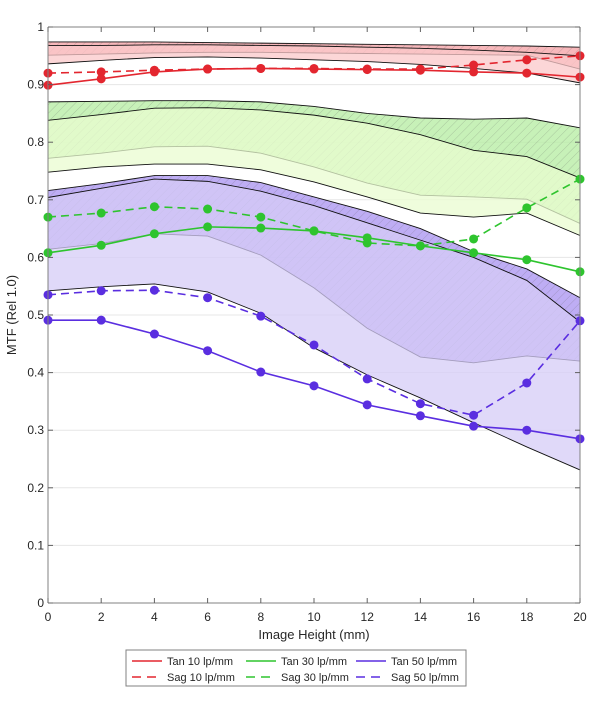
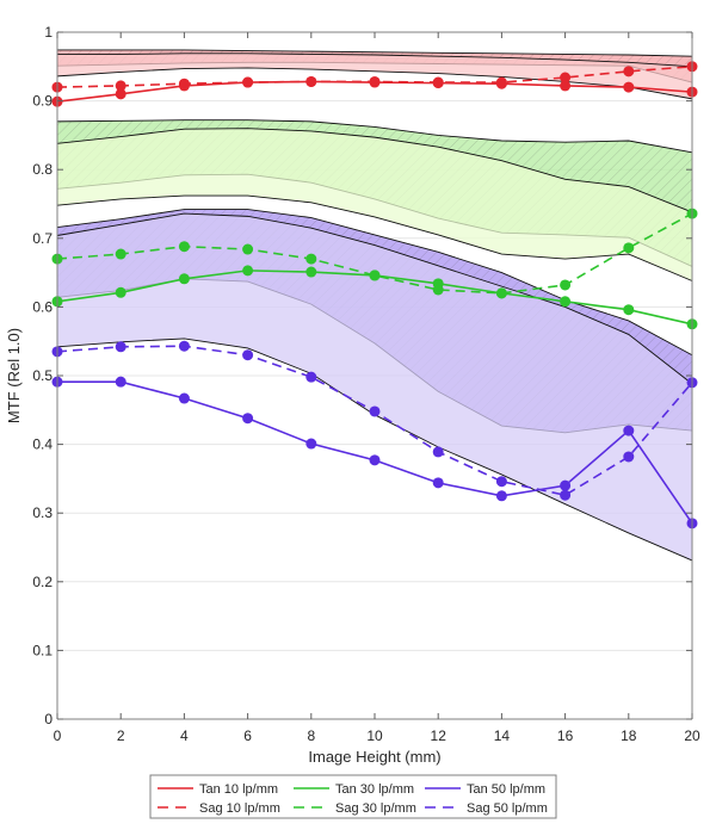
Tan 50 lp/mm/16: 0.31 -> 0.34
Tan 50 lp/mm/18: 0.30 -> 0.42
